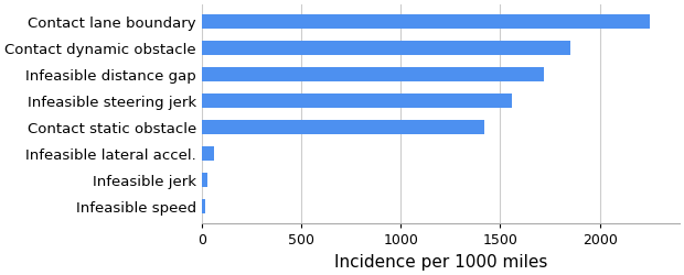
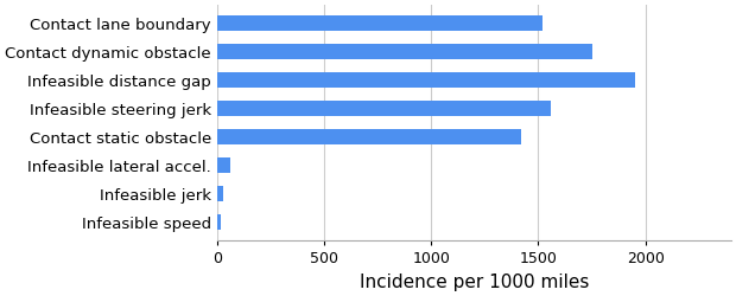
Contact lane boundary: 2250 -> 1520
Contact dynamic obstacle: 1850 -> 1750
Infeasible distance gap: 1720 -> 1950
